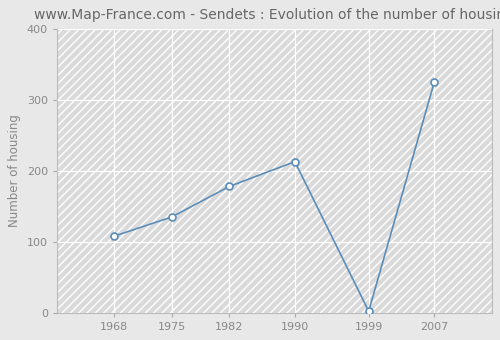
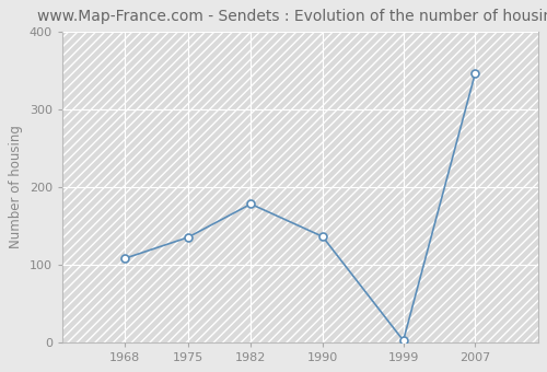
1990: 213 -> 136
2007: 325 -> 346
